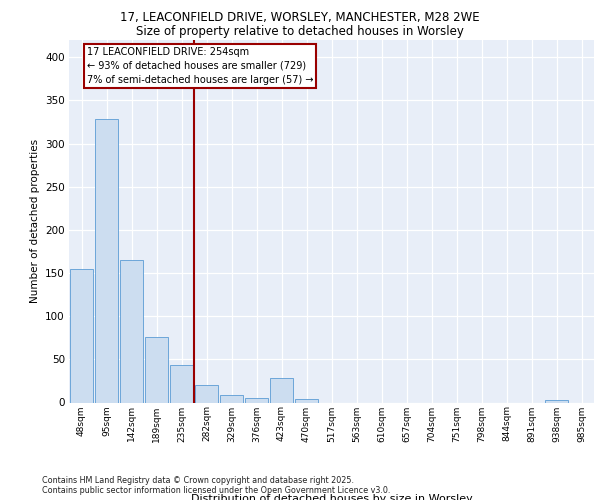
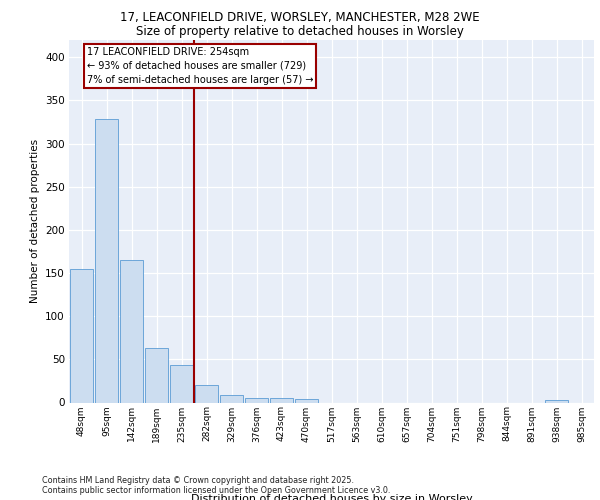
189sqm: 76 -> 63
423sqm: 28 -> 5
